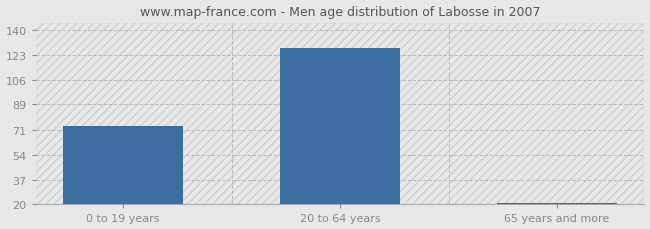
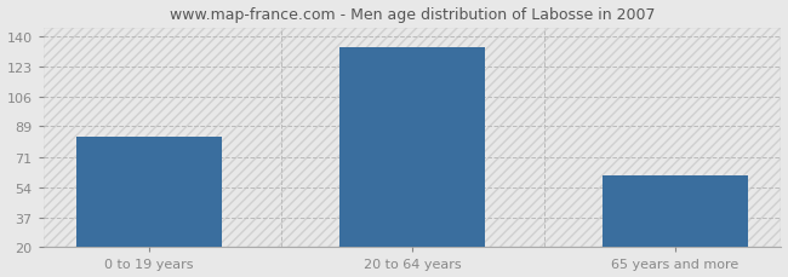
0 to 19 years: 74 -> 83
20 to 64 years: 128 -> 134
65 years and more: 21 -> 61
